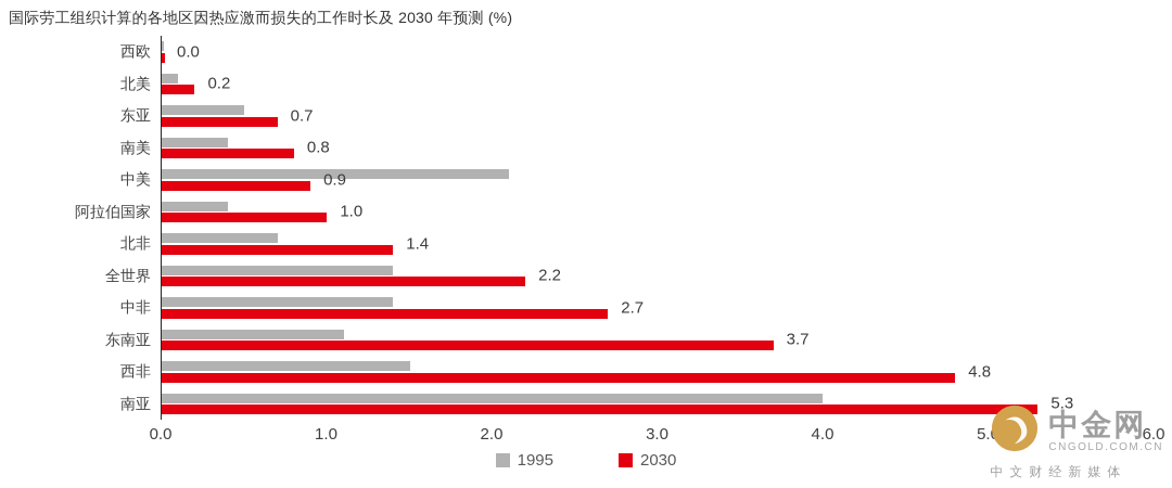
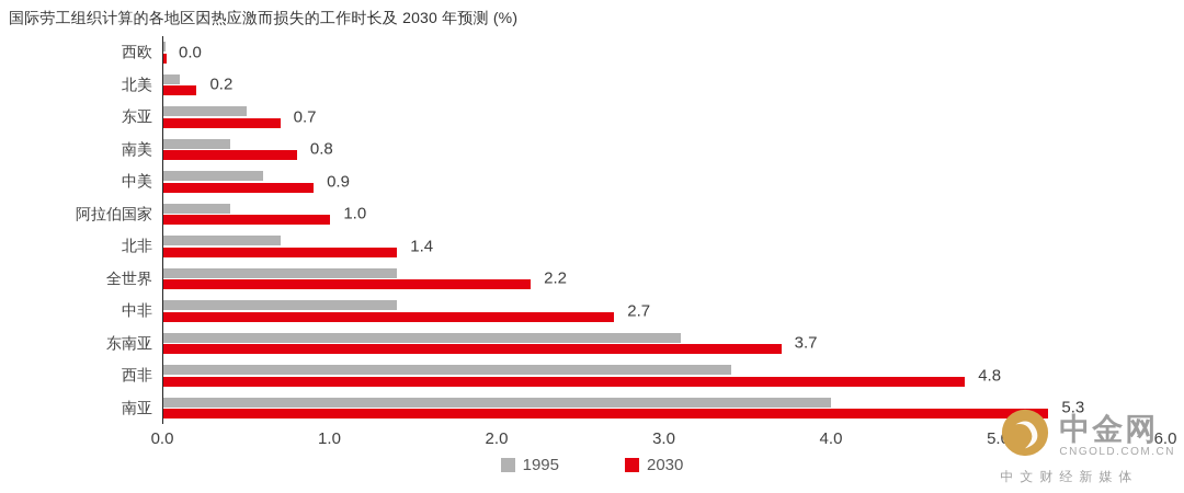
1995/中美: 2.1 -> 0.6
1995/东南亚: 1.1 -> 3.1
1995/西非: 1.5 -> 3.4
